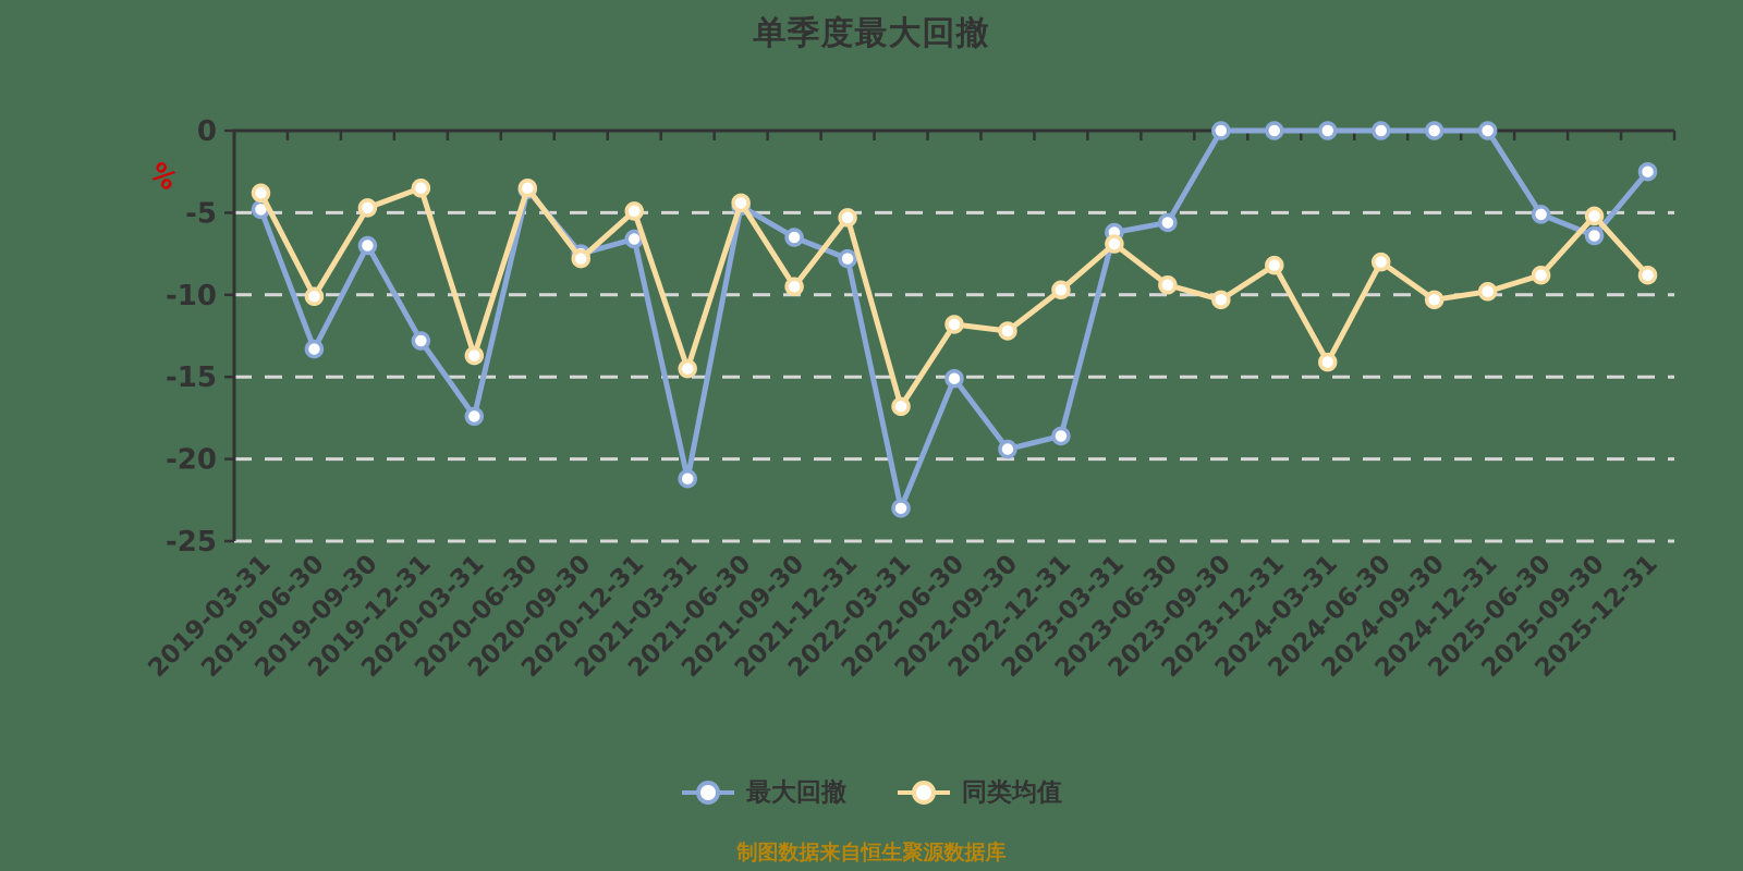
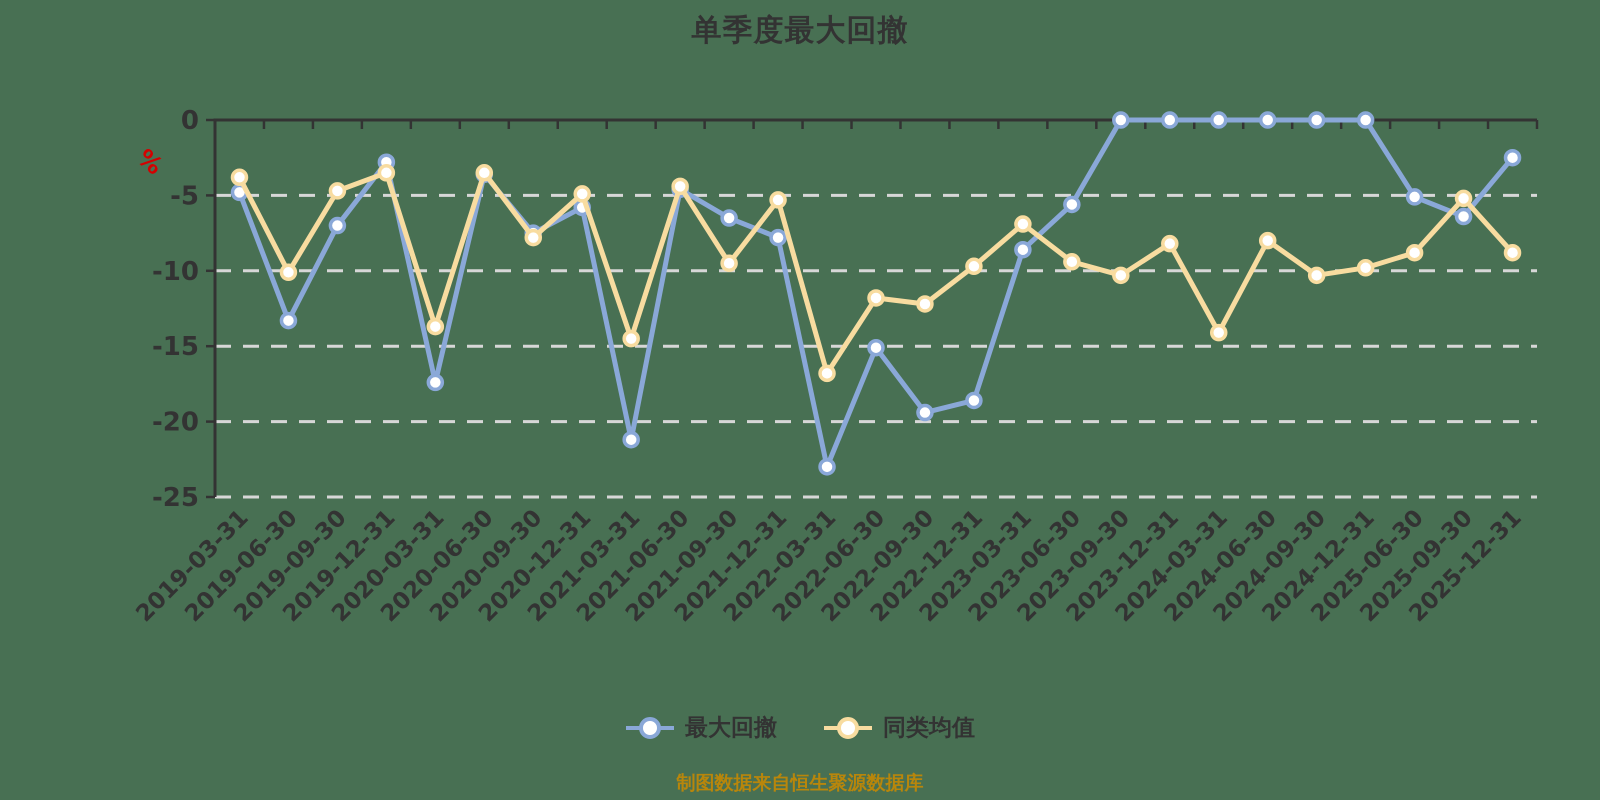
最大回撤/2019-12-31: -12.8 -> -2.8
最大回撤/2020-12-31: -6.6 -> -5.8
最大回撤/2023-03-31: -6.2 -> -8.6
